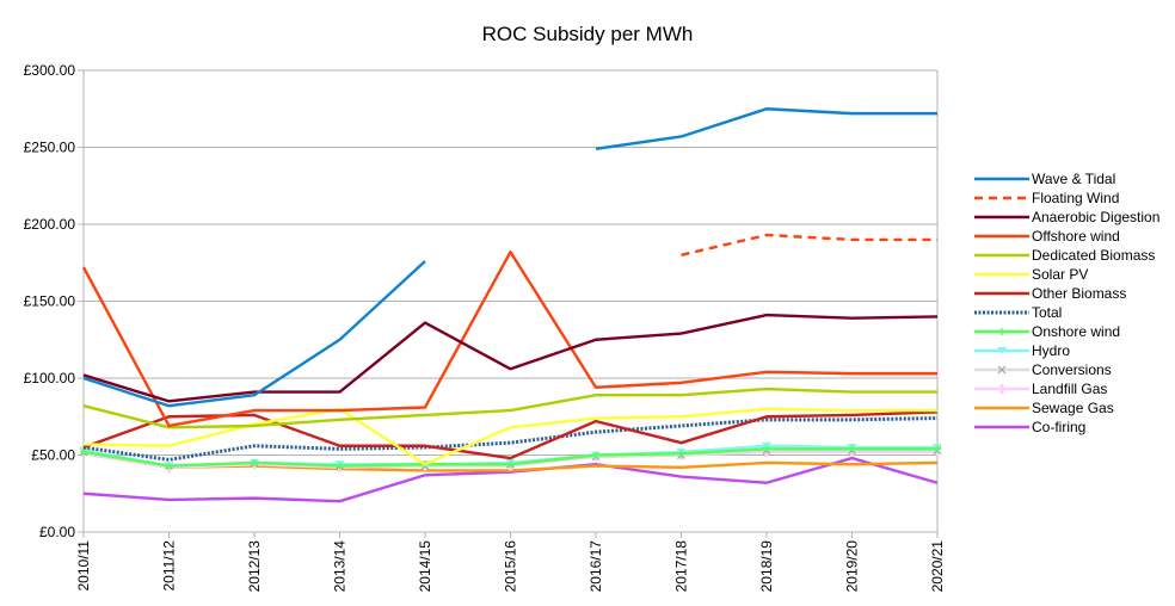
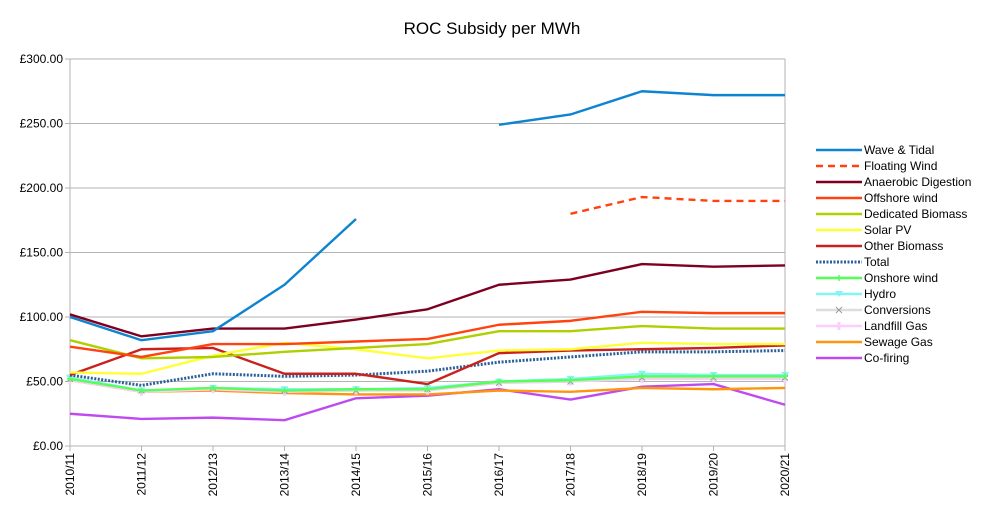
Offshore wind/2010/11: £172 -> £77
Anaerobic Digestion/2014/15: £136 -> £98
Solar PV/2014/15: £44 -> £75
Offshore wind/2015/16: £182 -> £83
Other Biomass/2017/18: £58 -> £74
Co-firing/2018/19: £32 -> £46
